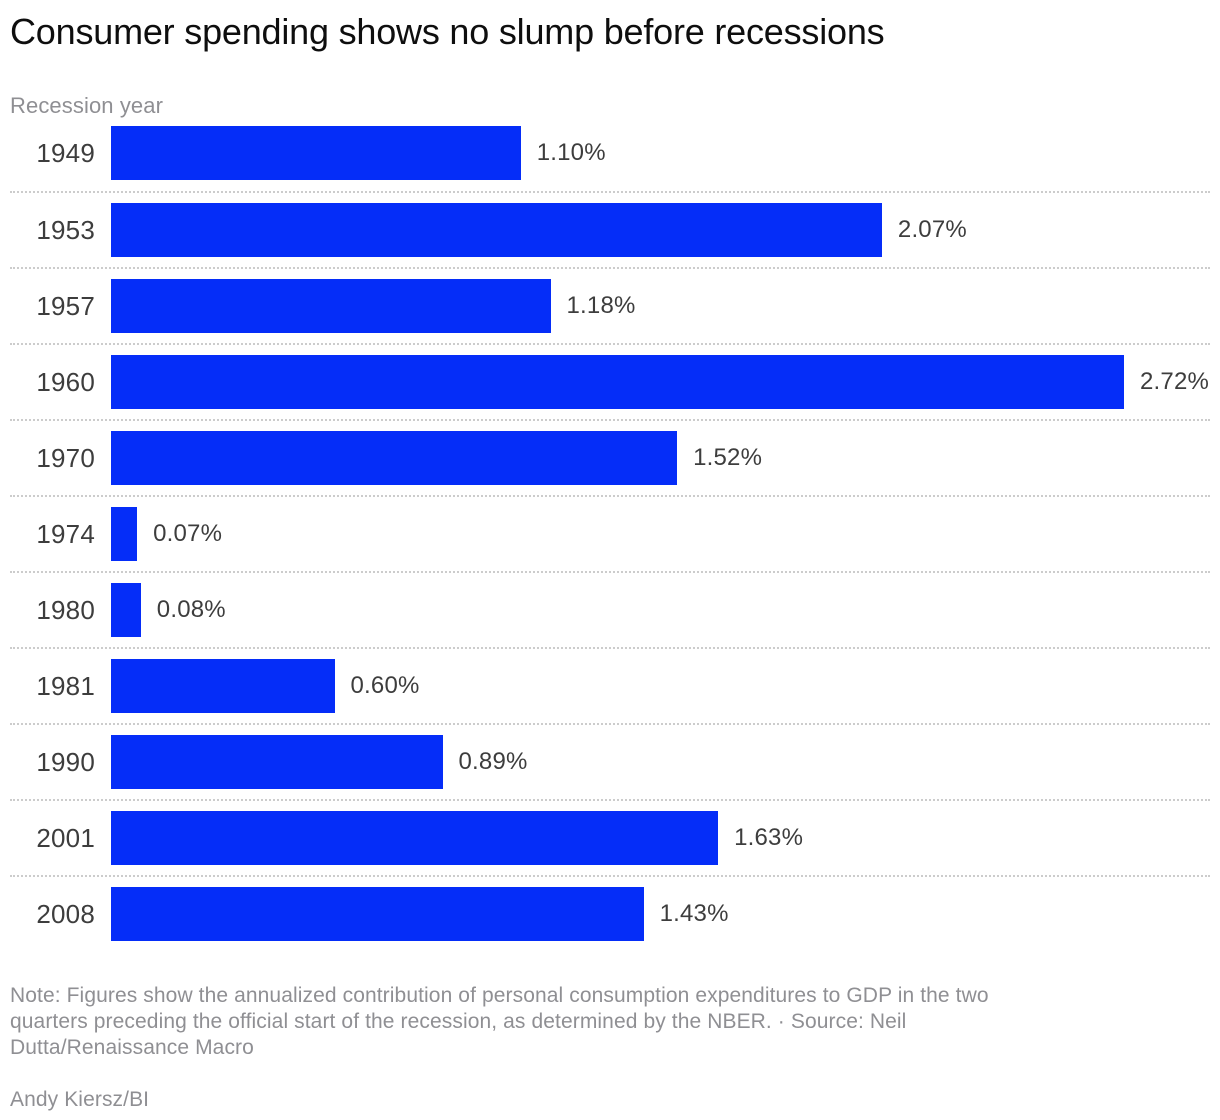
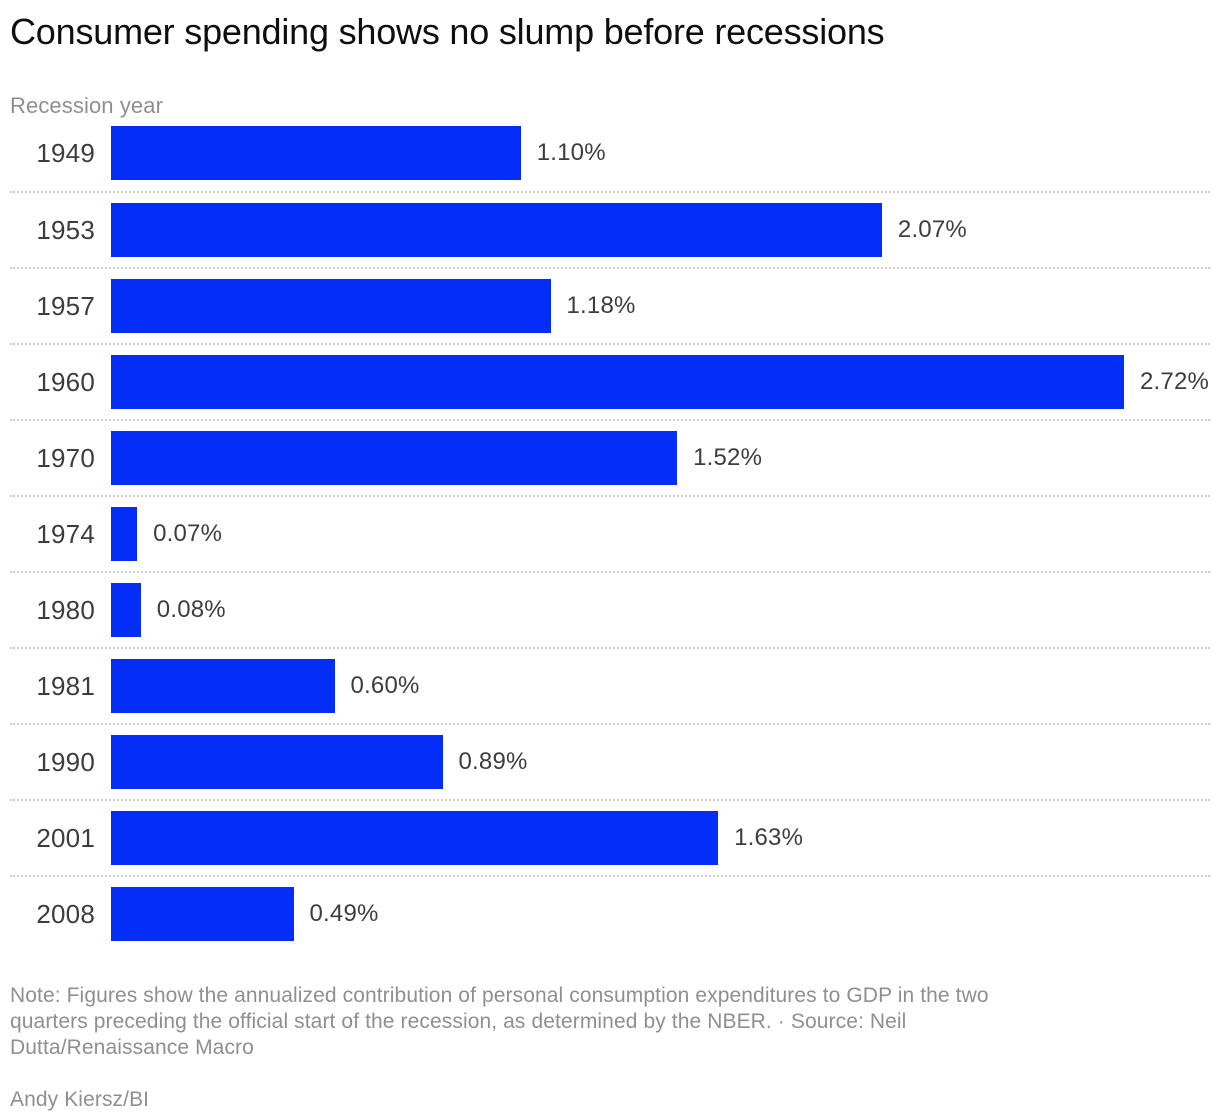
2008: 1.43% -> 0.49%
